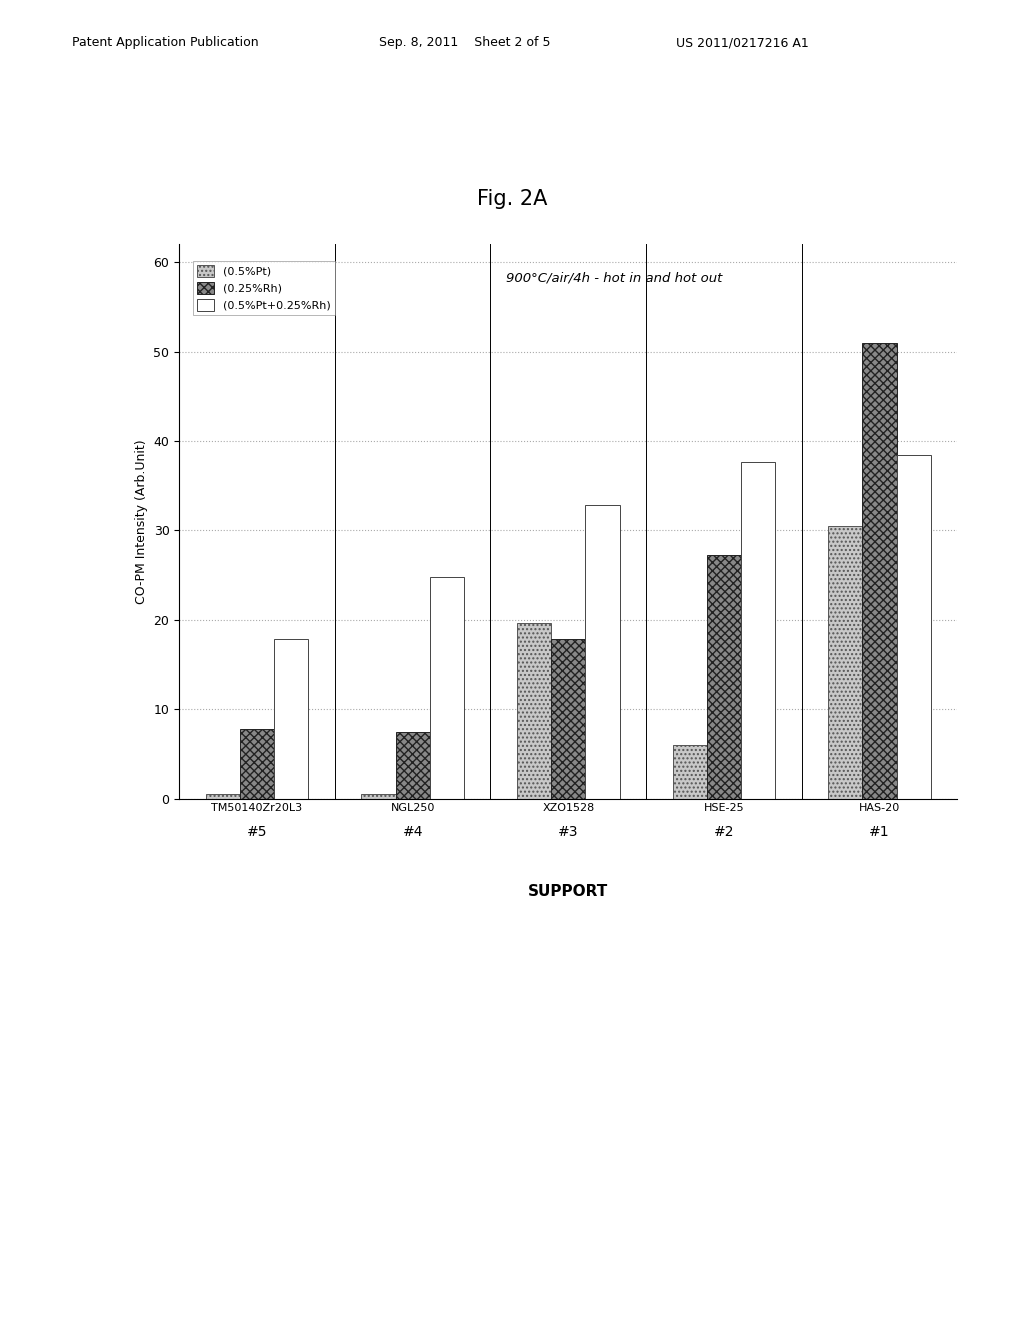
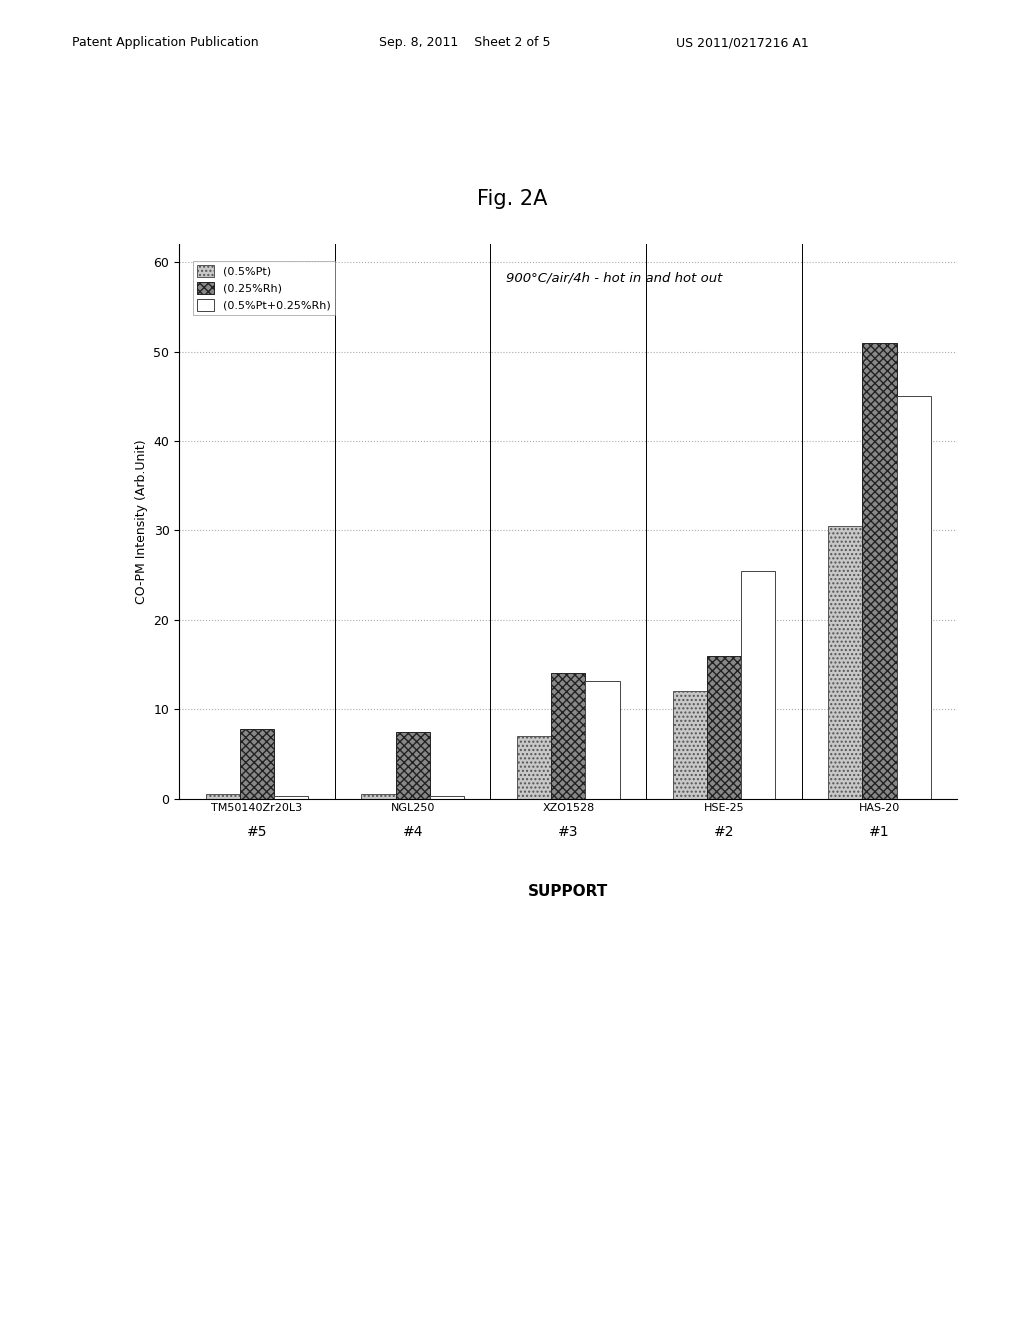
(0.5%Pt+0.25%Rh)/TM50140Zr20L3: 17.8 -> 0.3
(0.5%Pt+0.25%Rh)/NGL250: 24.8 -> 0.3
(0.5%Pt)/XZO1528: 19.6 -> 7.0
(0.25%Rh)/XZO1528: 17.8 -> 14.0
(0.5%Pt+0.25%Rh)/XZO1528: 32.8 -> 13.2
(0.5%Pt)/HSE-25: 6.0 -> 12.0
(0.25%Rh)/HSE-25: 27.2 -> 16.0
(0.5%Pt+0.25%Rh)/HSE-25: 37.6 -> 25.5
(0.5%Pt+0.25%Rh)/HAS-20: 38.4 -> 45.0
